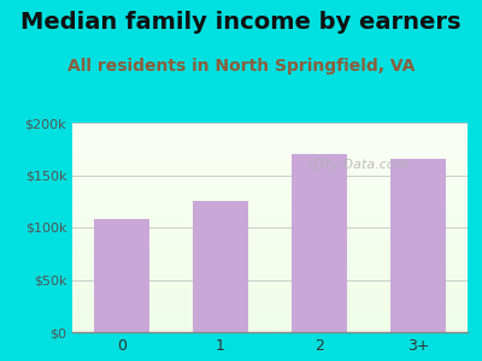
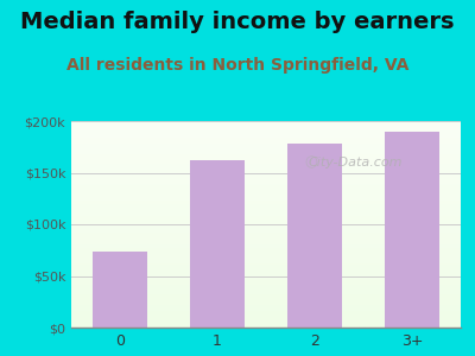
0: $108k -> $74k
1: $125k -> $162k
2: $170k -> $178k
3+: $165k -> $190k
